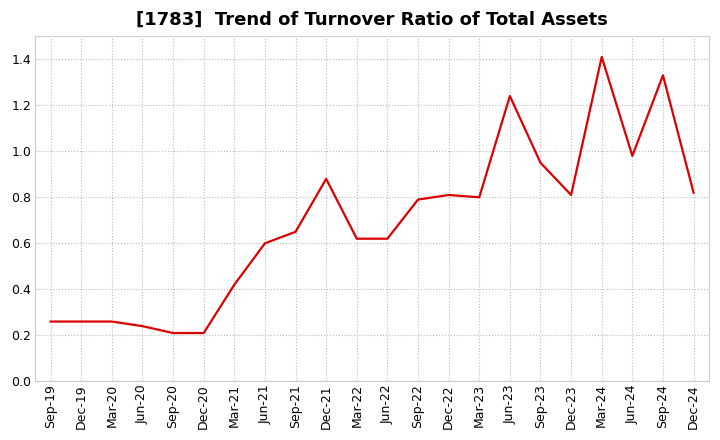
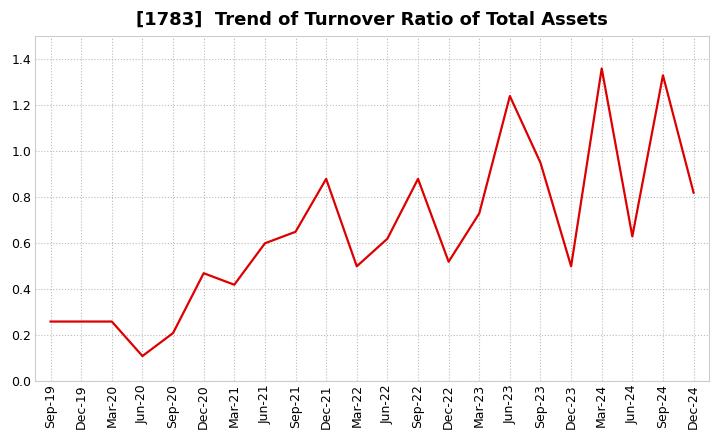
Jun-20: 0.24 -> 0.11
Dec-20: 0.21 -> 0.47
Mar-22: 0.62 -> 0.50
Sep-22: 0.79 -> 0.88
Dec-22: 0.81 -> 0.52
Mar-23: 0.80 -> 0.73
Dec-23: 0.81 -> 0.50
Mar-24: 1.41 -> 1.36
Jun-24: 0.98 -> 0.63
